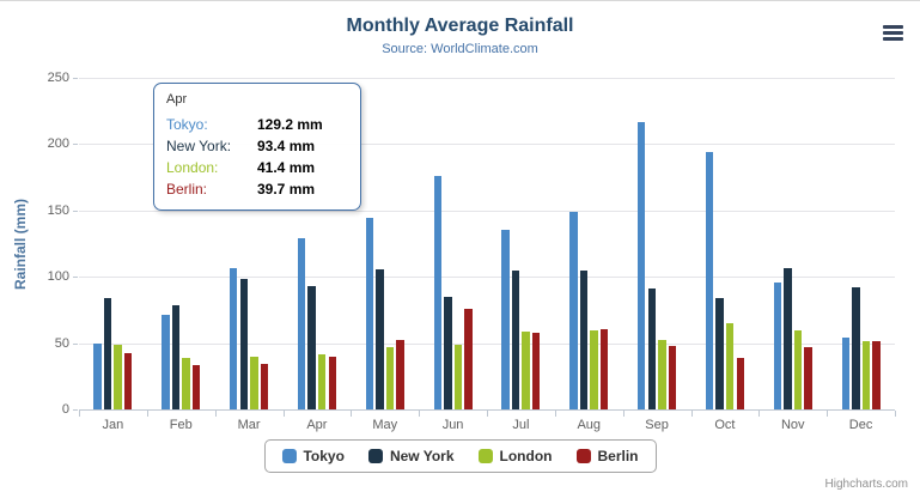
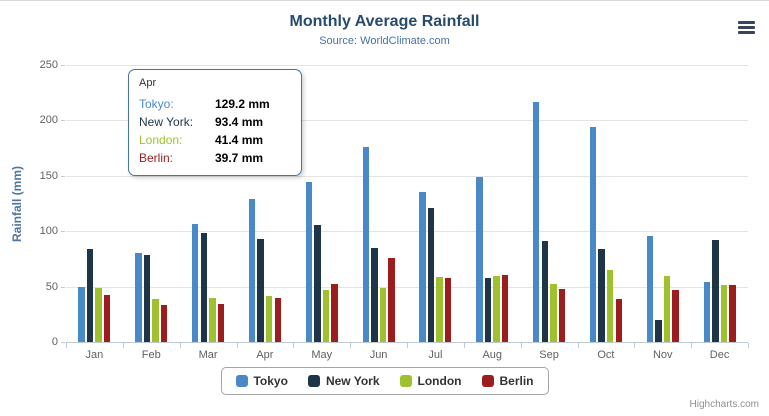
Tokyo/Feb: 72 -> 80
New York/Jul: 105 -> 121
New York/Aug: 104 -> 58
New York/Nov: 107 -> 20
